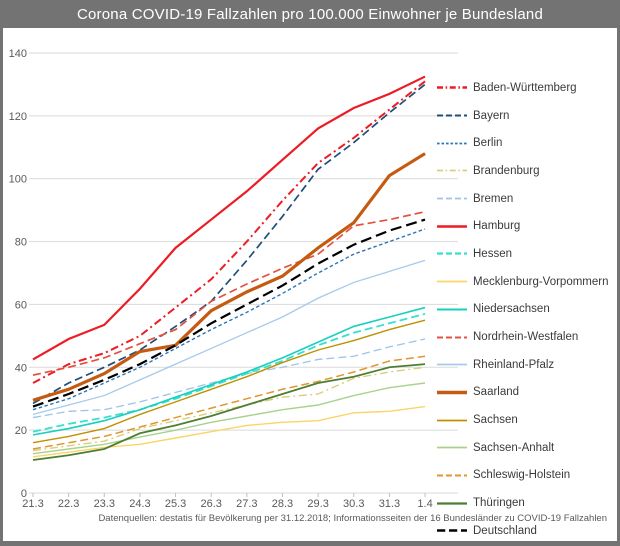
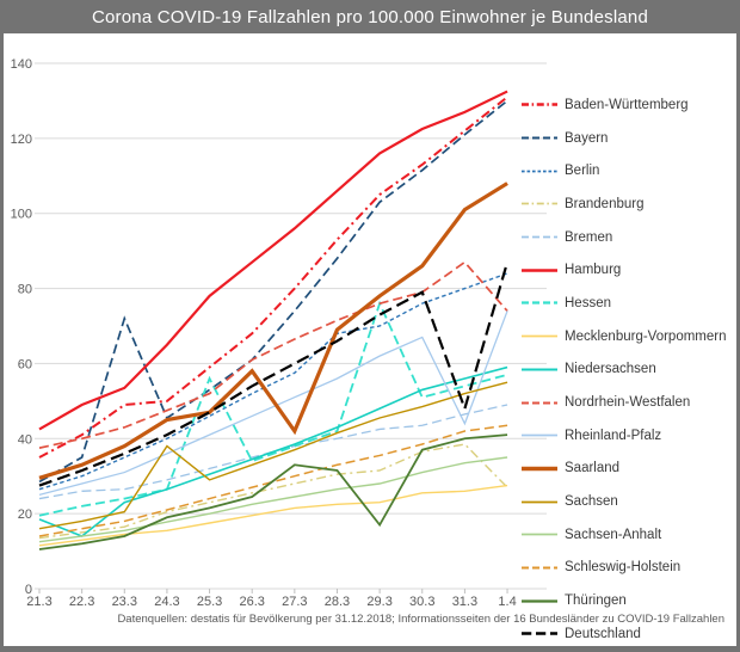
Niedersachsen/22.3: 20 -> 14
Baden-Württemberg/23.3: 44 -> 49
Bayern/23.3: 40 -> 72
Sachsen/24.3: 25 -> 38
Hessen/25.3: 30 -> 56
Saarland/27.3: 64 -> 42
Thüringen/27.3: 28 -> 33
Berlin/28.3: 64 -> 68
Hessen/29.3: 47 -> 76
Thüringen/29.3: 35 -> 17
Nordrhein-Westfalen/30.3: 85 -> 79
Rheinland-Pfalz/31.3: 70 -> 44
Deutschland/31.3: 84 -> 48
Brandenburg/1.4: 40 -> 27
Nordrhein-Westfalen/1.4: 90 -> 74
